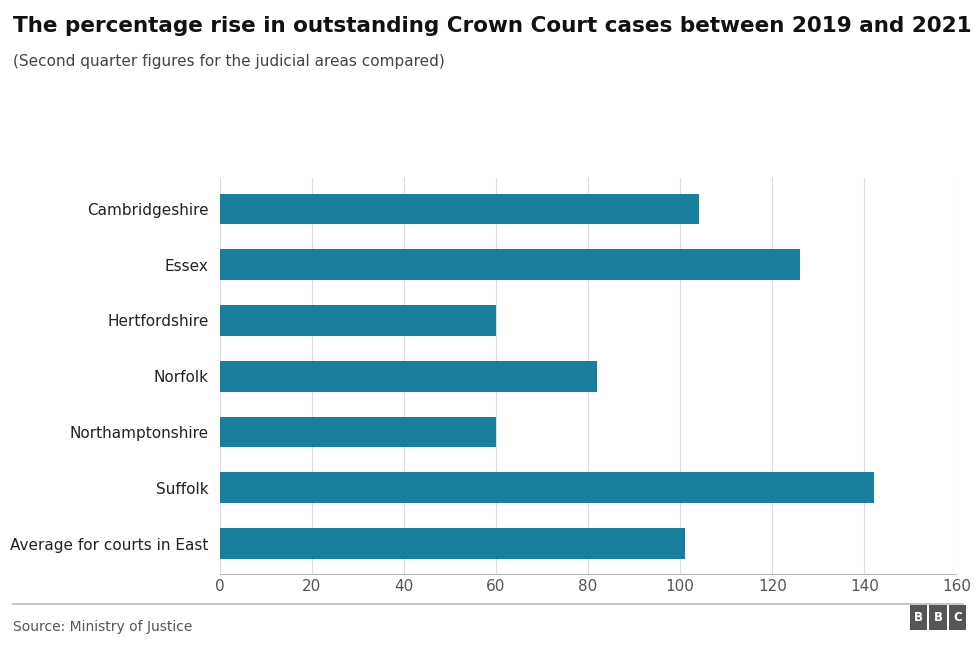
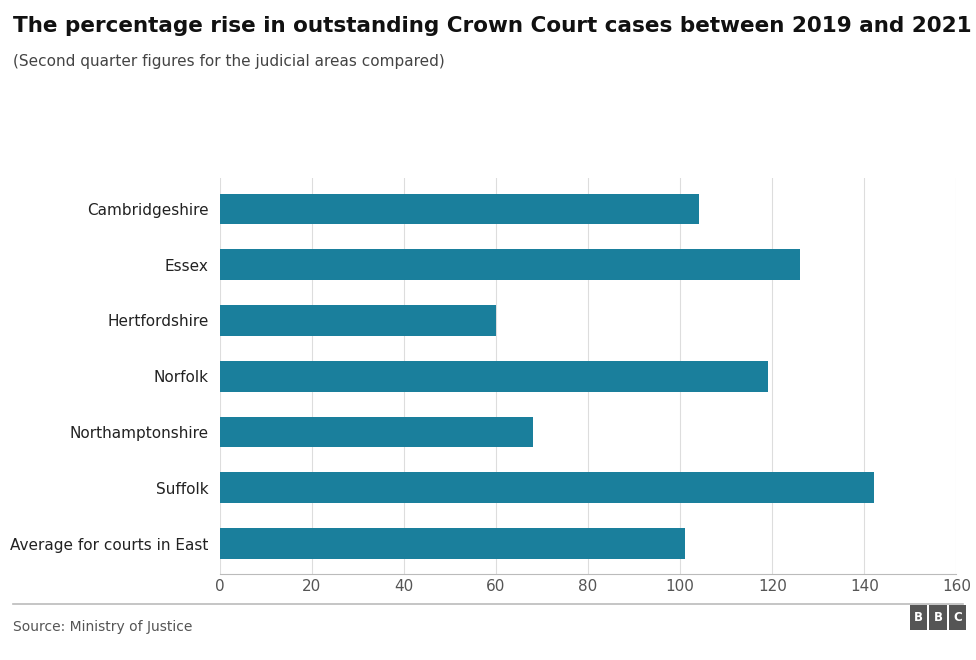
Norfolk: 82 -> 119
Northamptonshire: 60 -> 68
